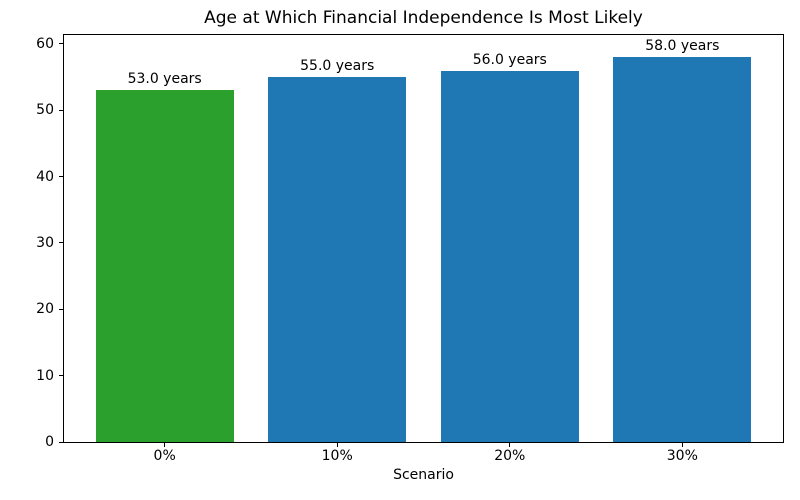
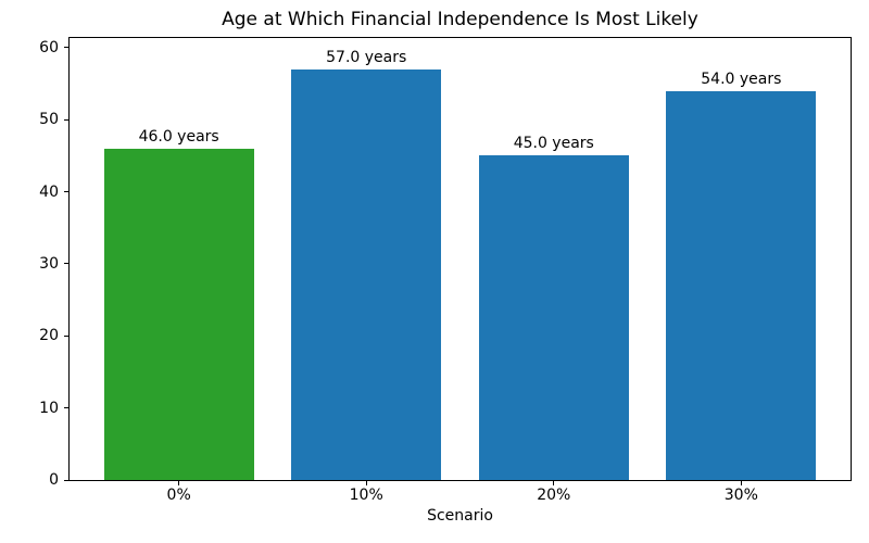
0%: 53.0 -> 46.0
10%: 55.0 -> 57.0
20%: 56.0 -> 45.0
30%: 58.0 -> 54.0
